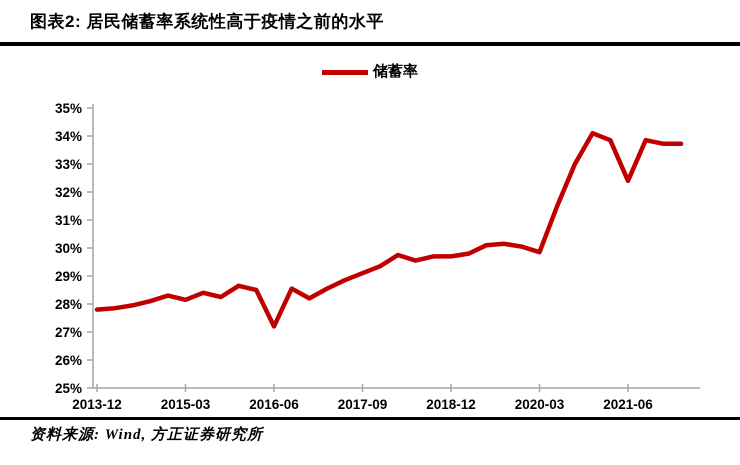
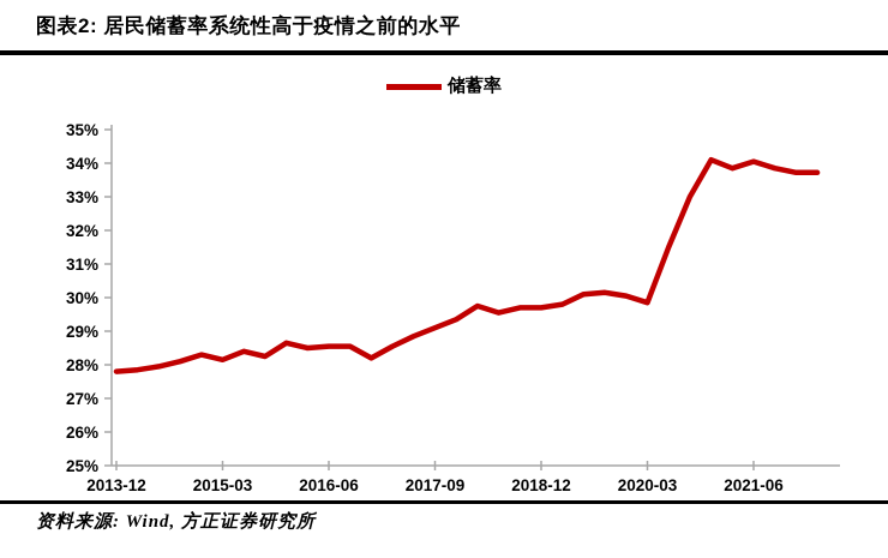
2016-06: 27.2% -> 28.6%
2021-06: 32.4% -> 34.0%
